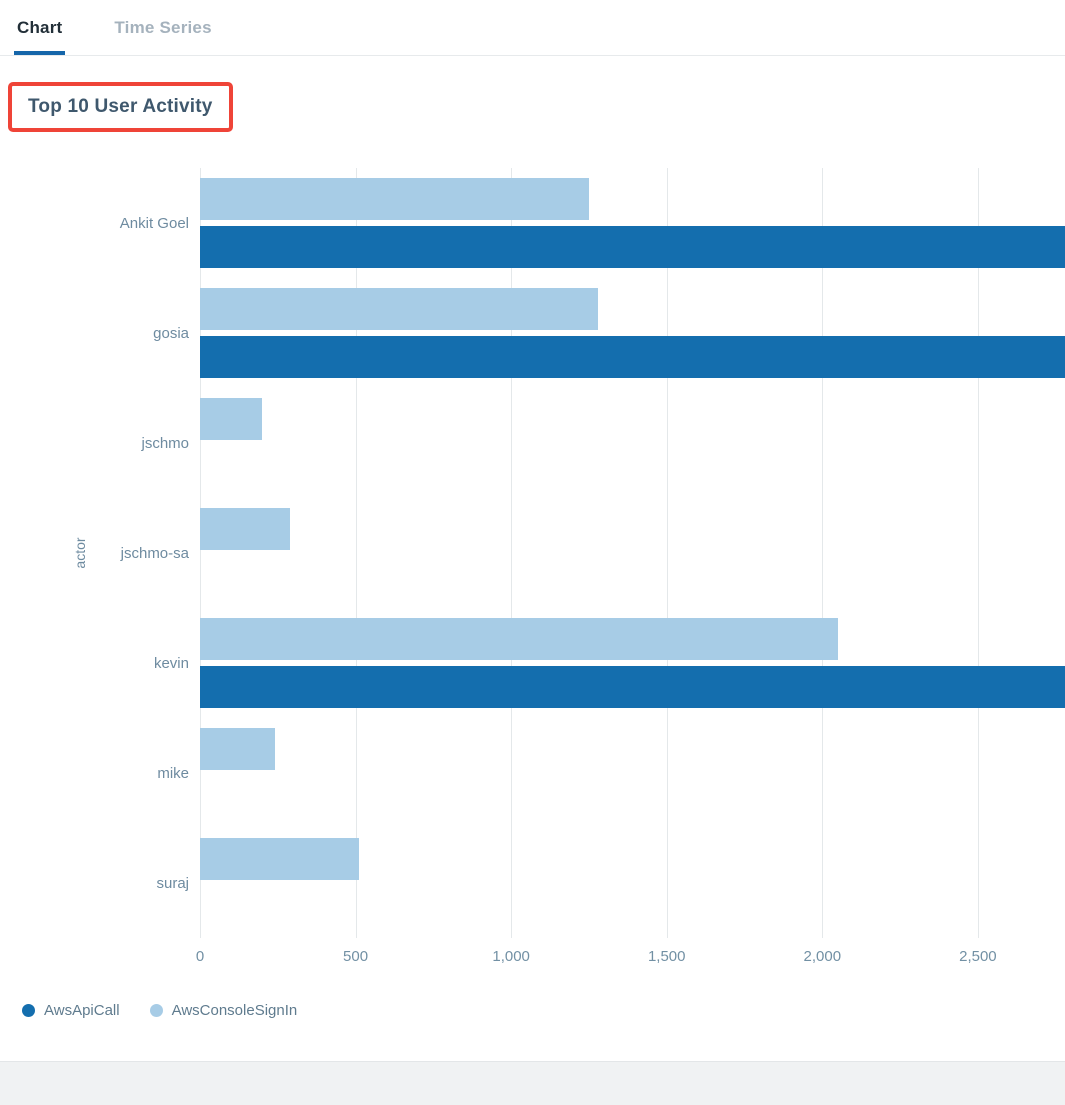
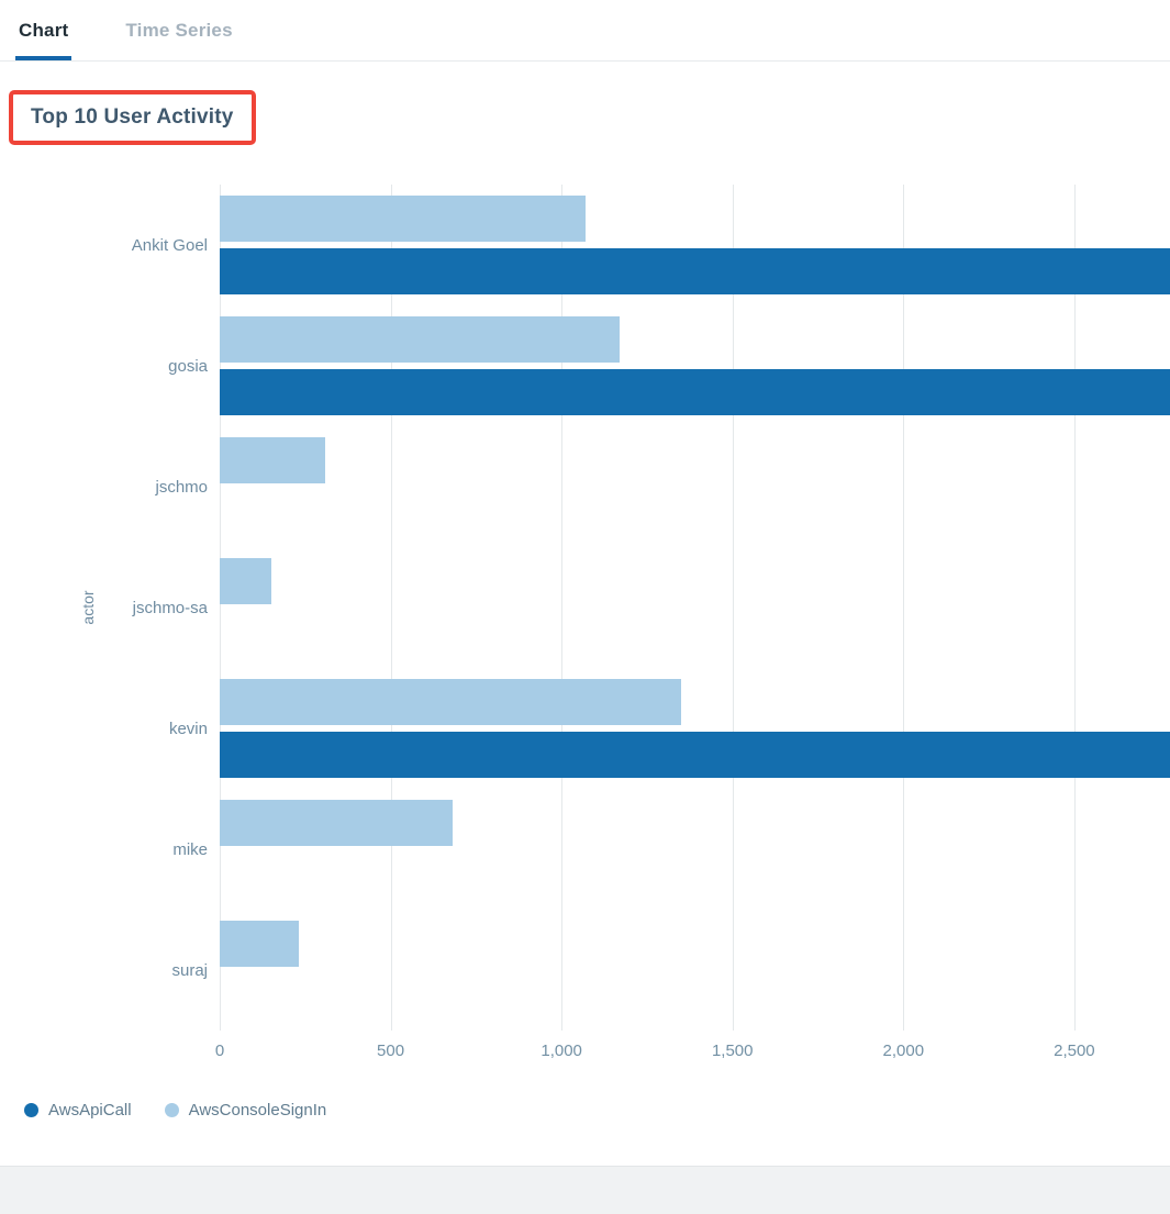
AwsConsoleSignIn/Ankit Goel: 1250 -> 1070
AwsConsoleSignIn/gosia: 1280 -> 1170
AwsConsoleSignIn/jschmo: 200 -> 310
AwsConsoleSignIn/jschmo-sa: 290 -> 150
AwsConsoleSignIn/kevin: 2050 -> 1350
AwsConsoleSignIn/mike: 240 -> 680
AwsConsoleSignIn/suraj: 510 -> 230
